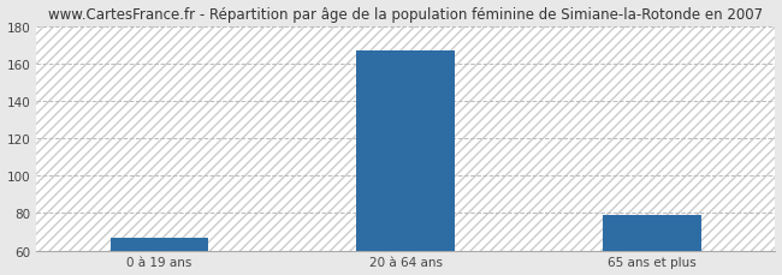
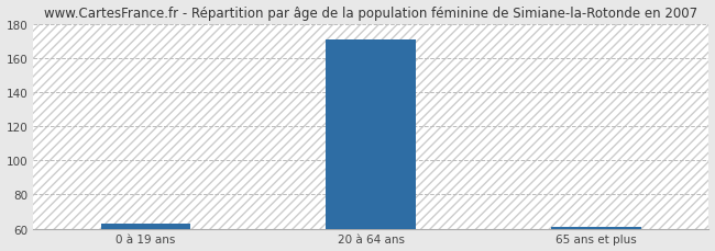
0 à 19 ans: 67 -> 63
20 à 64 ans: 167 -> 171
65 ans et plus: 79 -> 61
